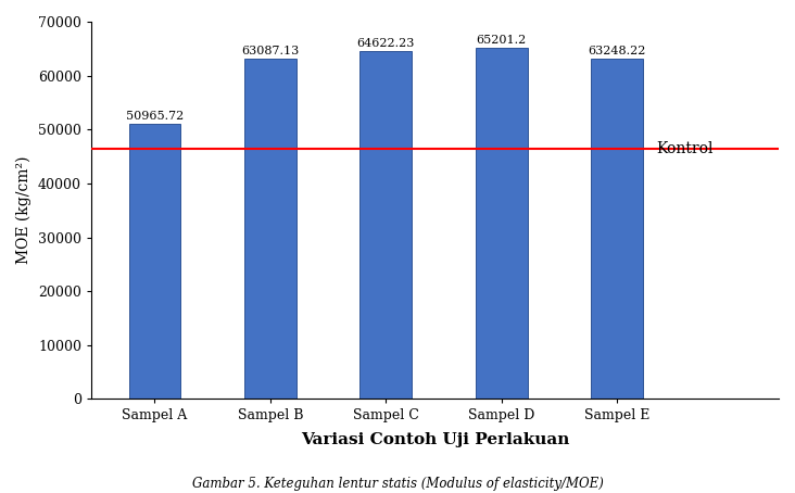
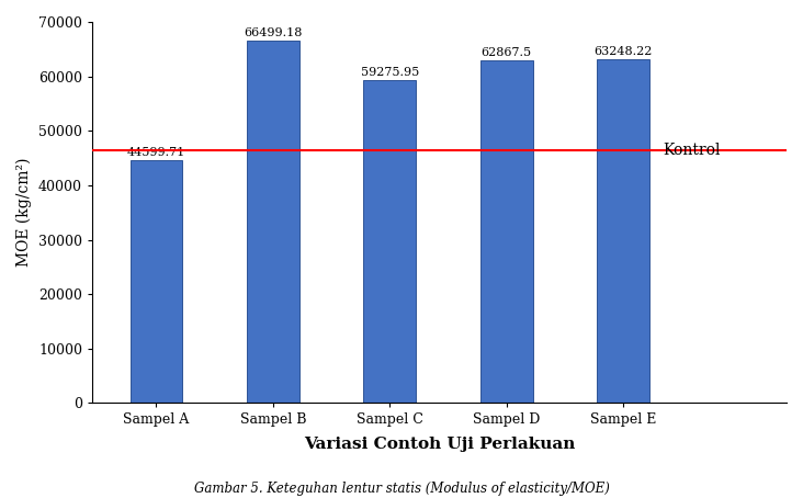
Sampel A: 50965.72 -> 44599.71
Sampel B: 63087.13 -> 66499.18
Sampel C: 64622.23 -> 59275.95
Sampel D: 65201.2 -> 62867.5
